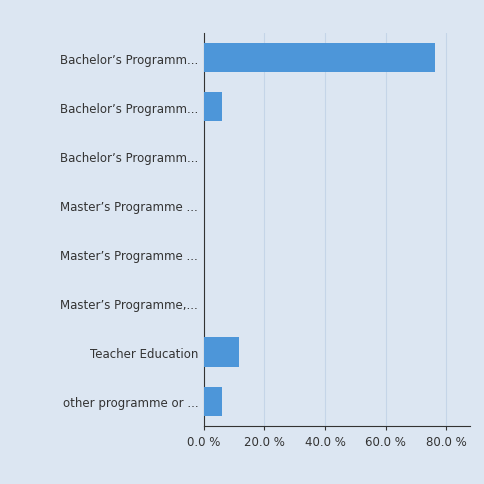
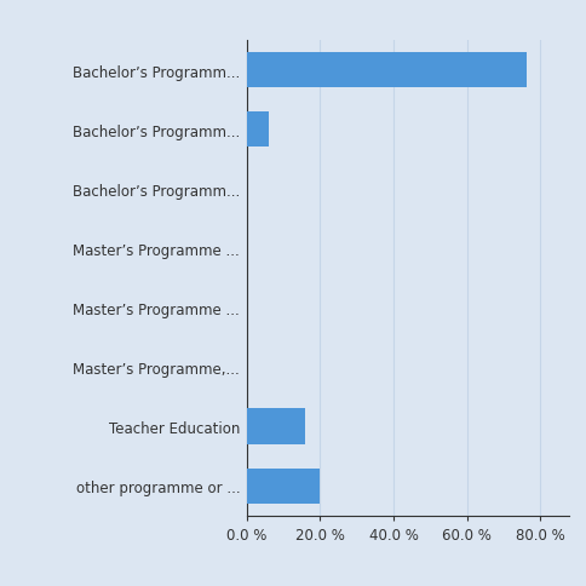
Teacher Education: 11.8 % -> 16.0 %
other programme or ...: 5.9 % -> 20.0 %
